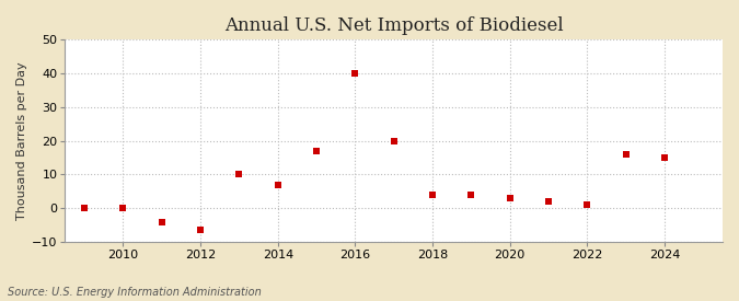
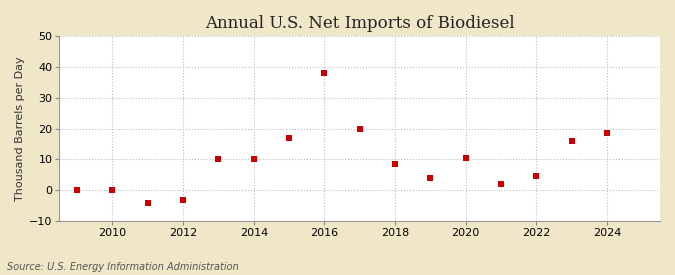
2012: -6.5 -> -3.0
2014: 7.0 -> 10.0
2016: 40.0 -> 38.0
2018: 4.0 -> 8.5
2020: 3.0 -> 10.5
2022: 1.0 -> 4.5
2024: 15.0 -> 18.5
